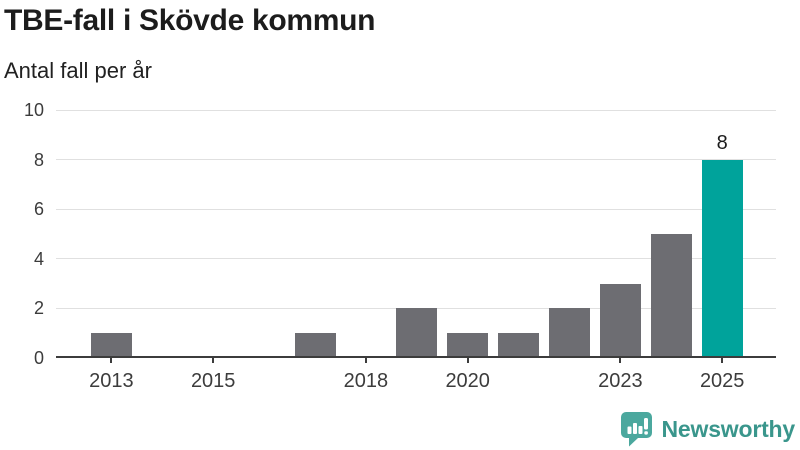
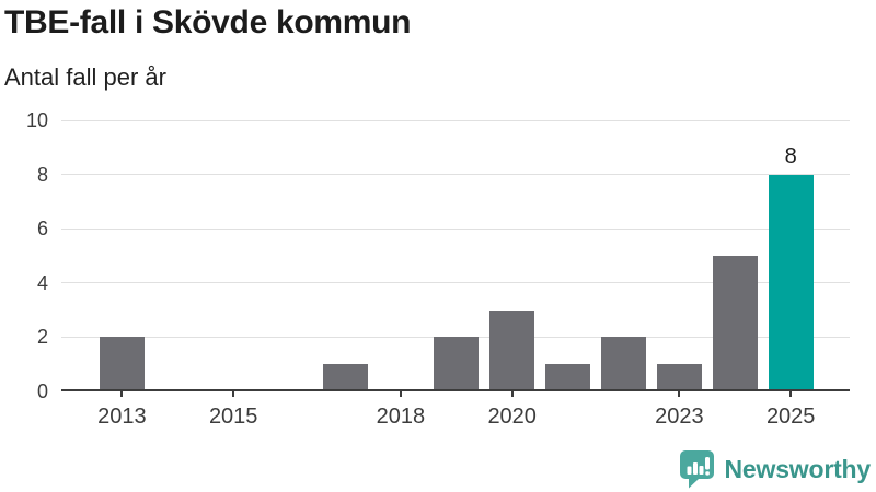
2013: 1 -> 2
2020: 1 -> 3
2023: 3 -> 1
